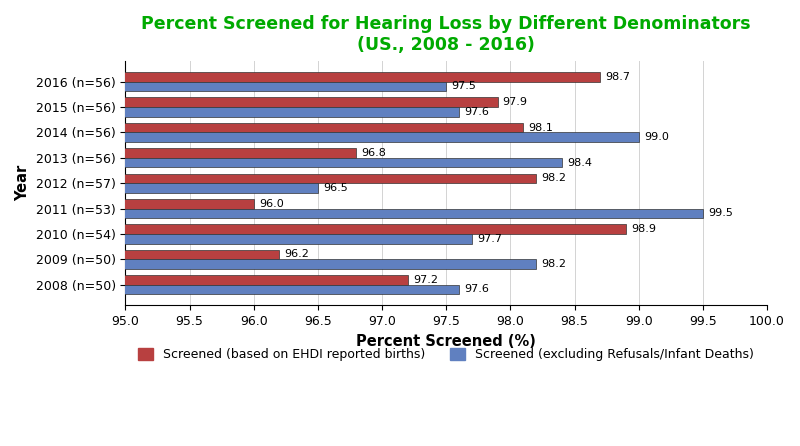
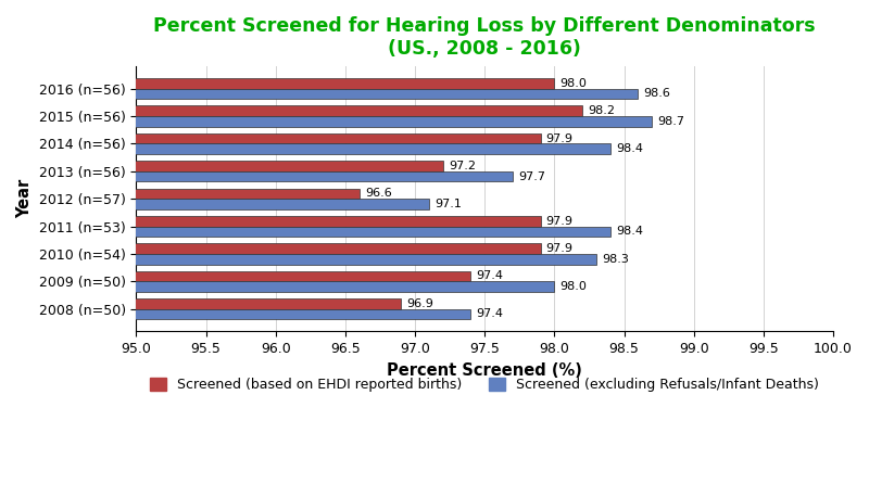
Screened (based on EHDI reported births)/2016 (n=56): 98.7 -> 98.0
Screened (excluding Refusals/Infant Deaths)/2016 (n=56): 97.5 -> 98.6
Screened (based on EHDI reported births)/2015 (n=56): 97.9 -> 98.2
Screened (excluding Refusals/Infant Deaths)/2015 (n=56): 97.6 -> 98.7
Screened (based on EHDI reported births)/2014 (n=56): 98.1 -> 97.9
Screened (excluding Refusals/Infant Deaths)/2014 (n=56): 99.0 -> 98.4
Screened (based on EHDI reported births)/2013 (n=56): 96.8 -> 97.2
Screened (excluding Refusals/Infant Deaths)/2013 (n=56): 98.4 -> 97.7
Screened (based on EHDI reported births)/2012 (n=57): 98.2 -> 96.6
Screened (excluding Refusals/Infant Deaths)/2012 (n=57): 96.5 -> 97.1
Screened (based on EHDI reported births)/2011 (n=53): 96.0 -> 97.9
Screened (excluding Refusals/Infant Deaths)/2011 (n=53): 99.5 -> 98.4
Screened (based on EHDI reported births)/2010 (n=54): 98.9 -> 97.9
Screened (excluding Refusals/Infant Deaths)/2010 (n=54): 97.7 -> 98.3
Screened (based on EHDI reported births)/2009 (n=50): 96.2 -> 97.4
Screened (excluding Refusals/Infant Deaths)/2009 (n=50): 98.2 -> 98.0
Screened (based on EHDI reported births)/2008 (n=50): 97.2 -> 96.9
Screened (excluding Refusals/Infant Deaths)/2008 (n=50): 97.6 -> 97.4
